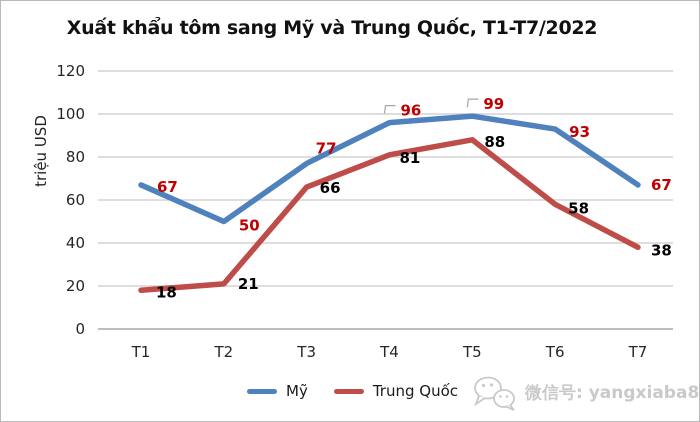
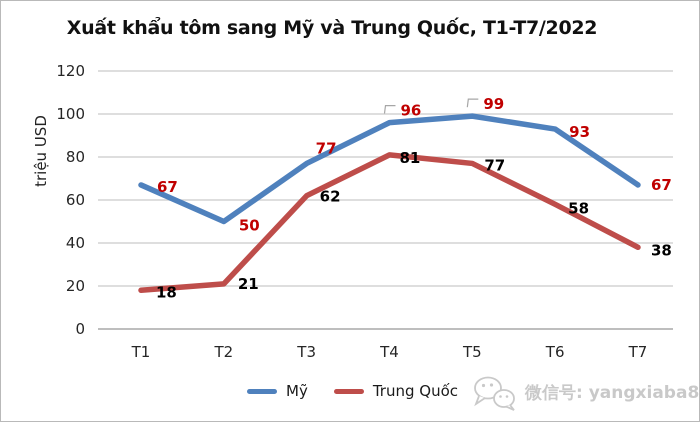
Trung Quốc/T3: 66 -> 62
Trung Quốc/T5: 88 -> 77
